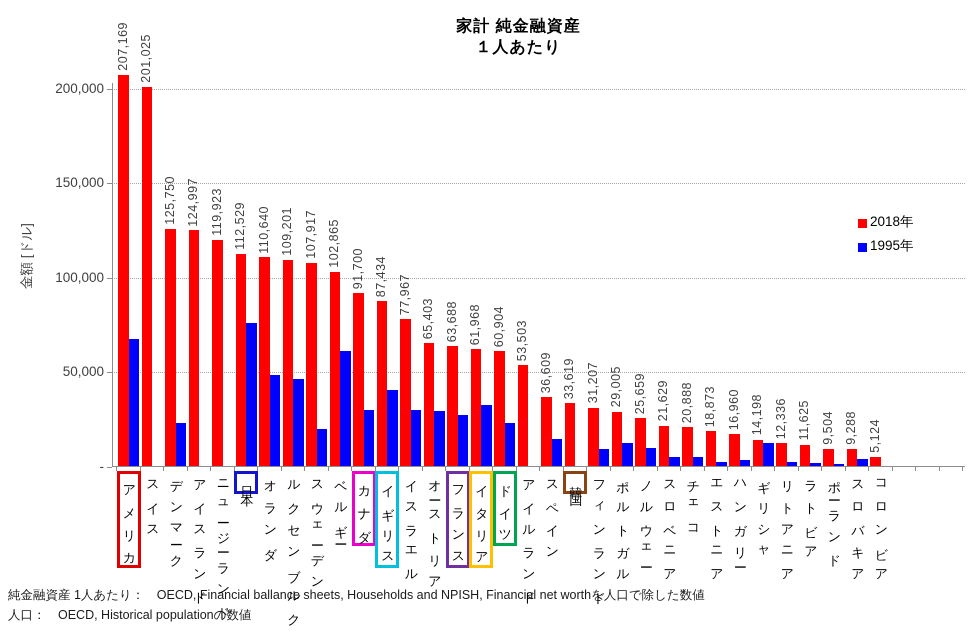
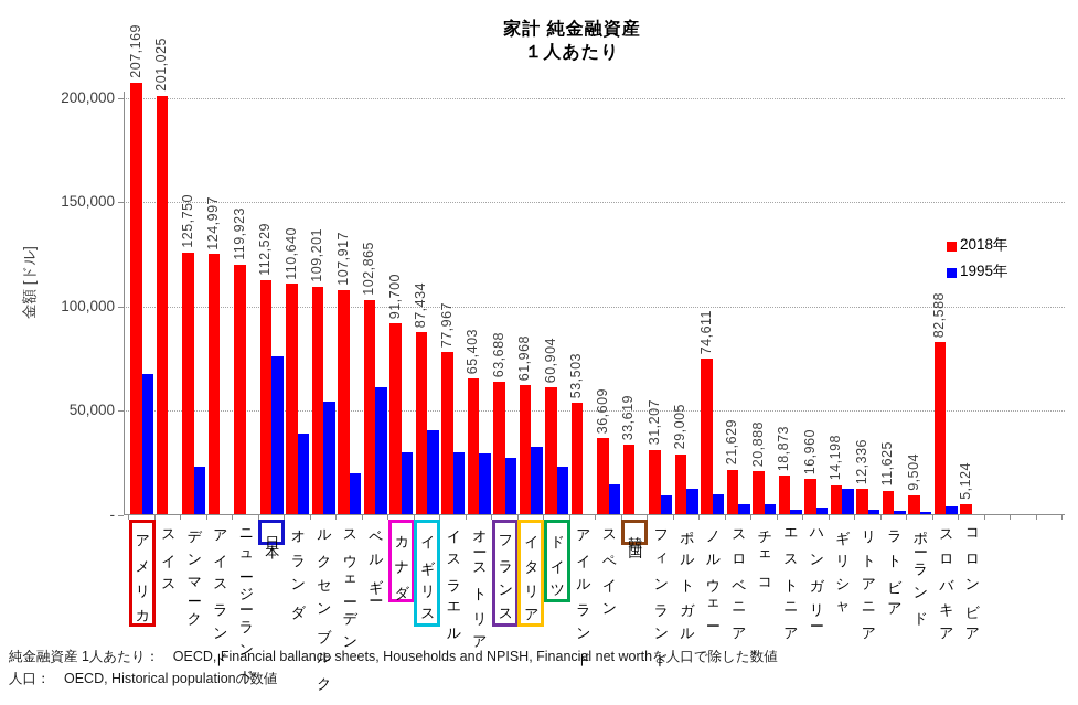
1995年/オランダ: 49000 -> 39000
1995年/ルクセンブルク: 46000 -> 54000
2018年/ノルウェー: 25,659 -> 74,611
2018年/スロバキア: 9,288 -> 82,588
